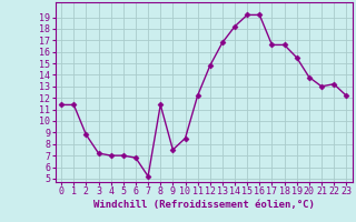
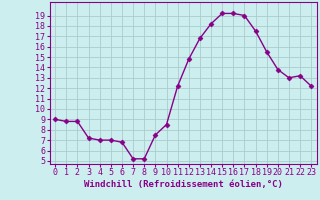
0: 11.4 -> 9.0
1: 11.4 -> 8.8
8: 11.4 -> 5.2
17: 16.6 -> 19.0
18: 16.6 -> 17.5
